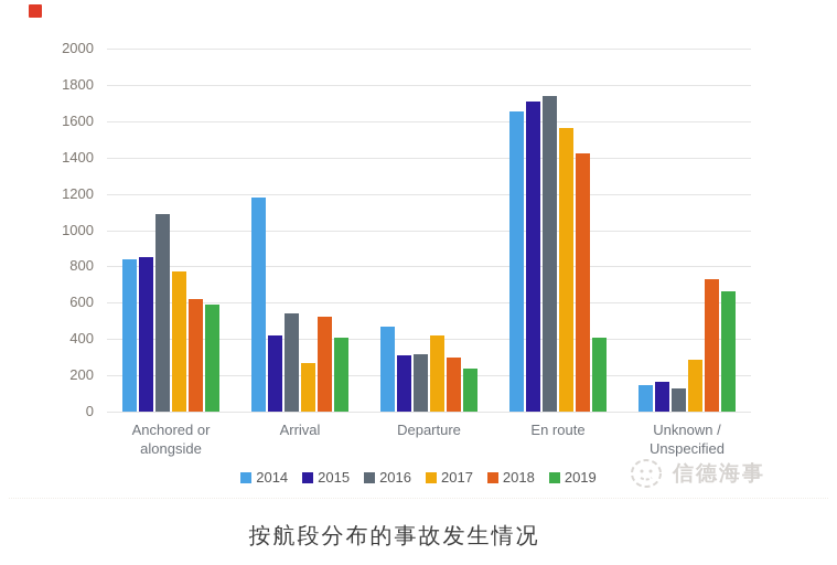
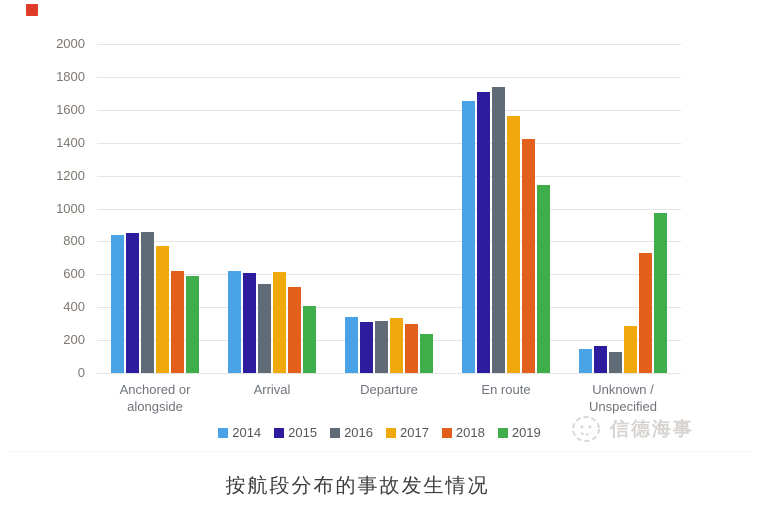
2016/Anchored or alongside: 1090 -> 860
2014/Arrival: 1180 -> 620
2015/Arrival: 420 -> 610
2017/Arrival: 270 -> 620
2014/Departure: 470 -> 340
2017/Departure: 420 -> 340
2019/En route: 410 -> 1140
2019/Unknown / Unspecified: 660 -> 970
